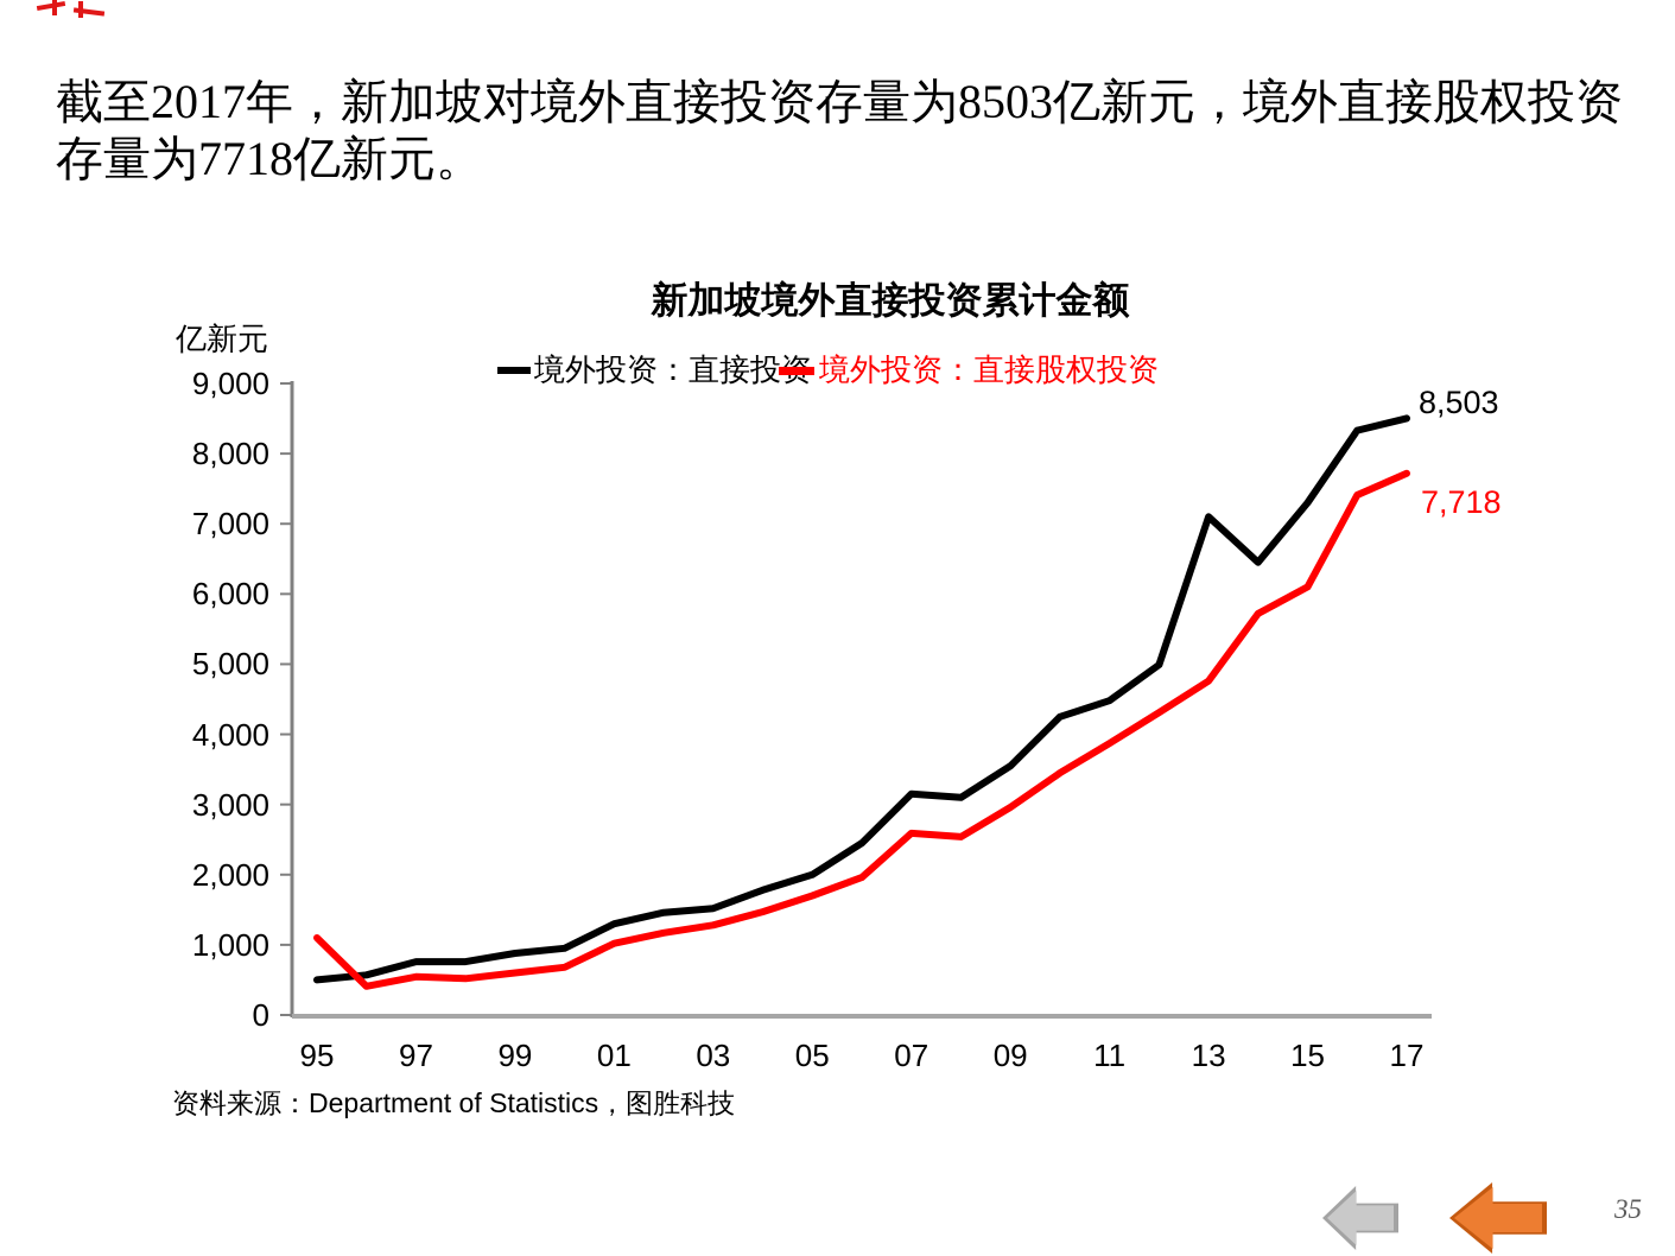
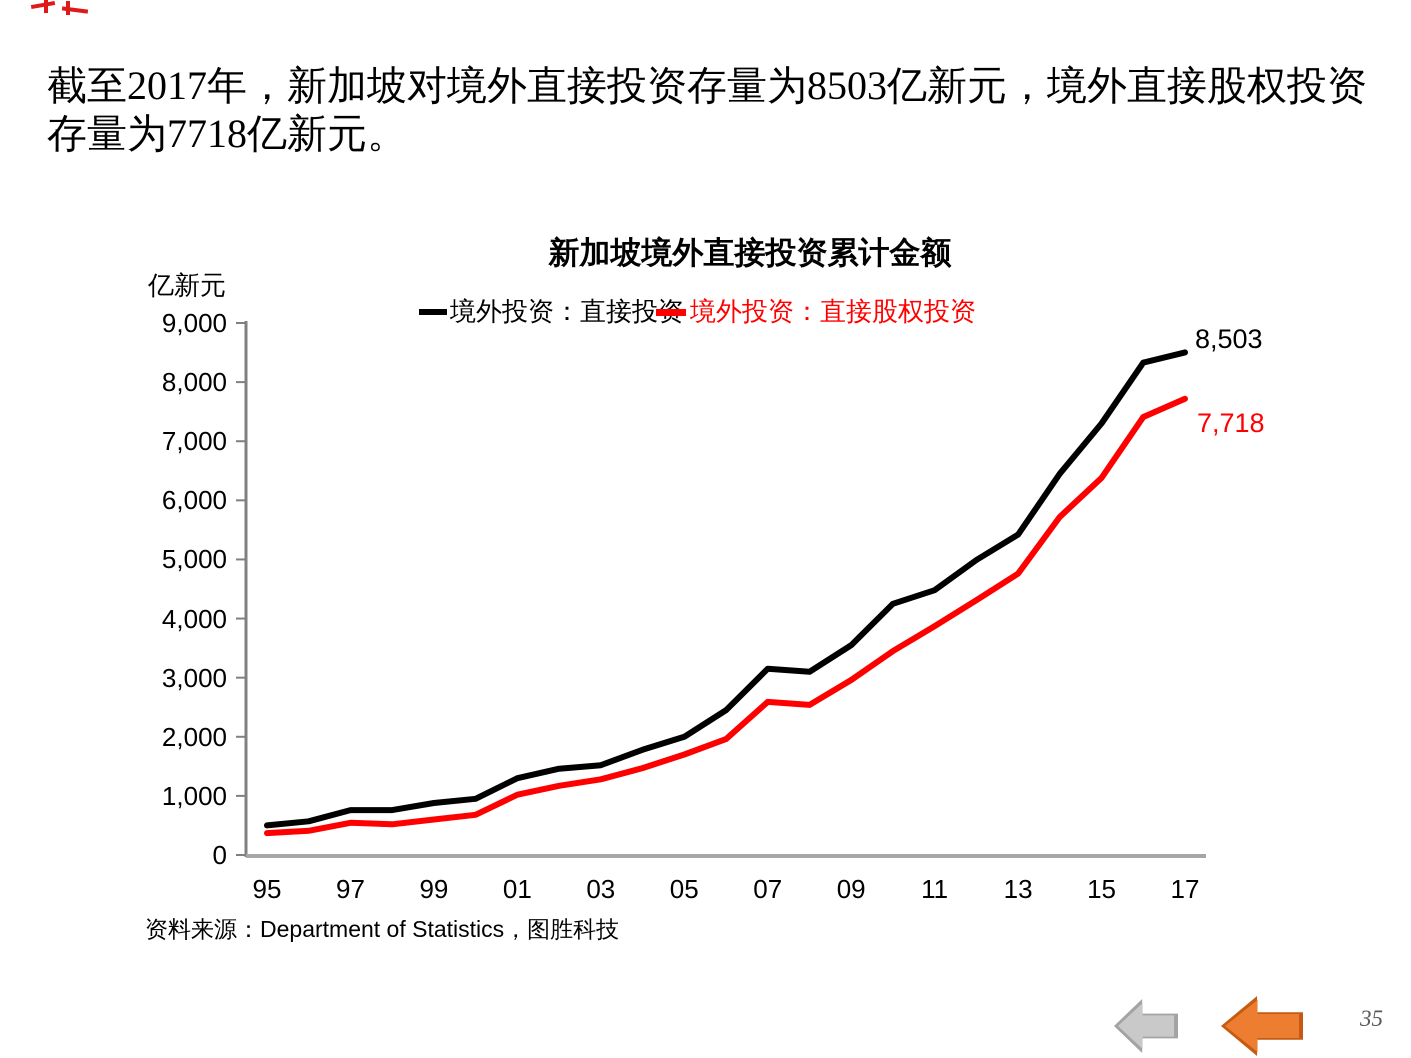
境外投资：直接股权投资/95: 1100 -> 400
境外投资：直接投资/13: 7100 -> 5400
境外投资：直接股权投资/15: 6100 -> 6400
